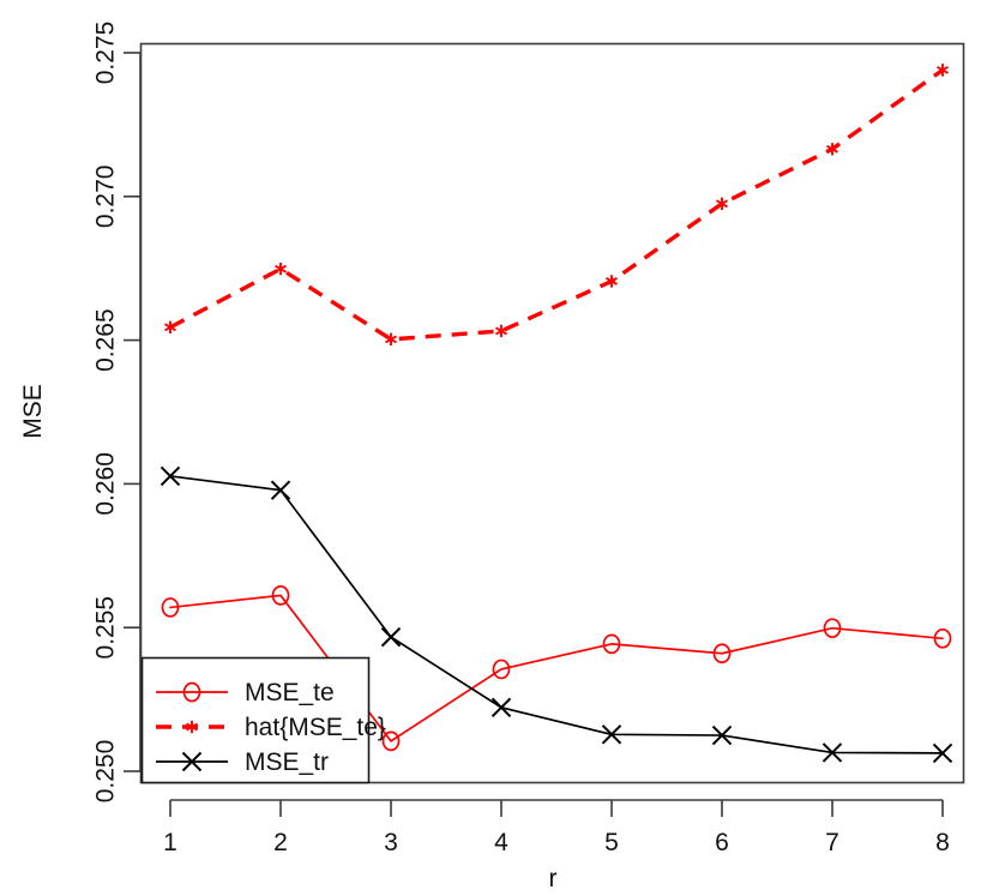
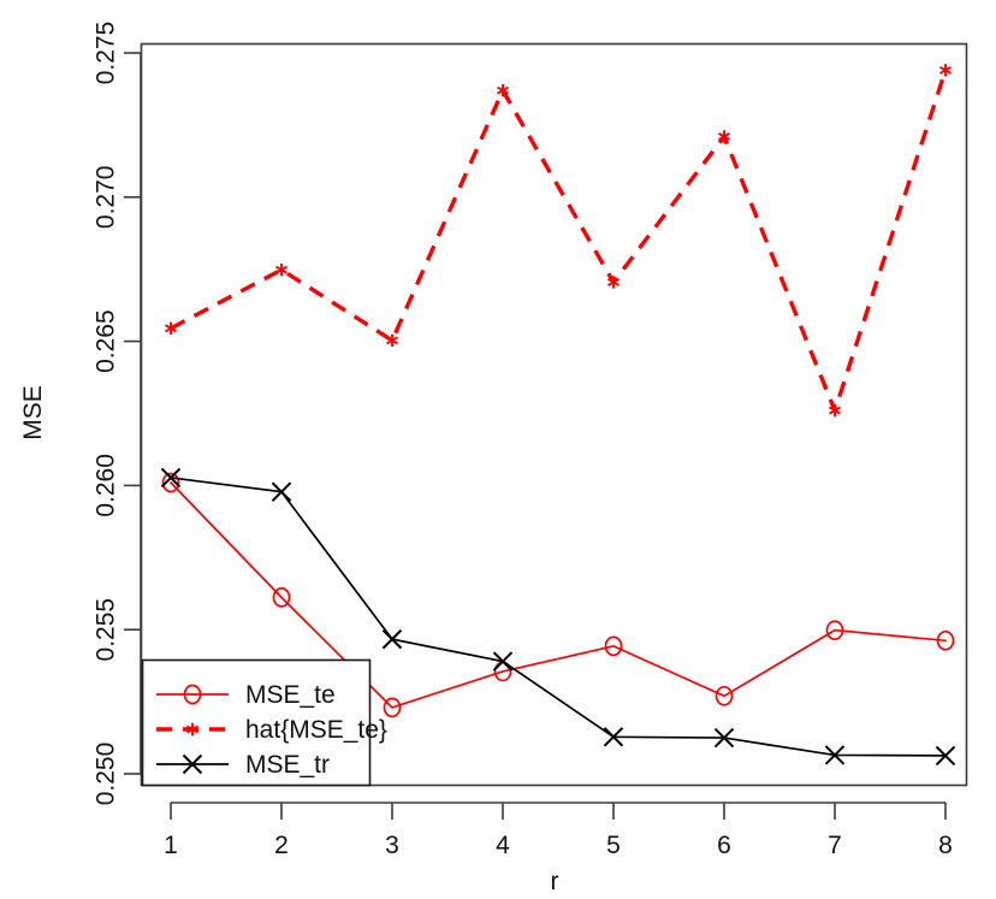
MSE_te/1: 0.2557 -> 0.2601
MSE_te/3: 0.2510 -> 0.2523
hat{MSE_te}/4: 0.2653 -> 0.2737
MSE_tr/4: 0.2522 -> 0.2539
MSE_te/6: 0.2541 -> 0.2527
hat{MSE_te}/6: 0.2697 -> 0.2721
hat{MSE_te}/7: 0.2717 -> 0.2626
